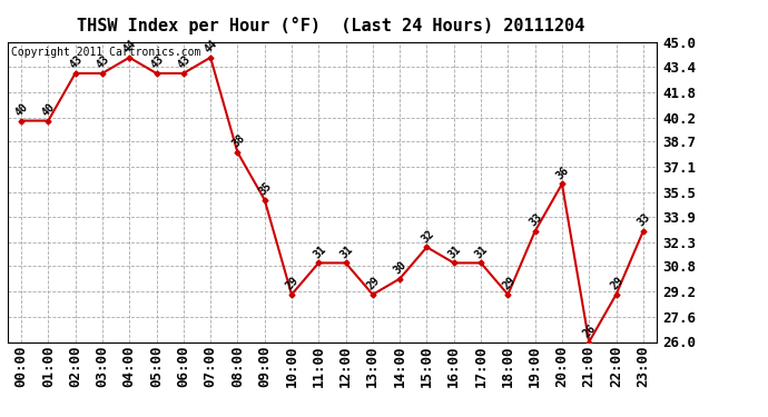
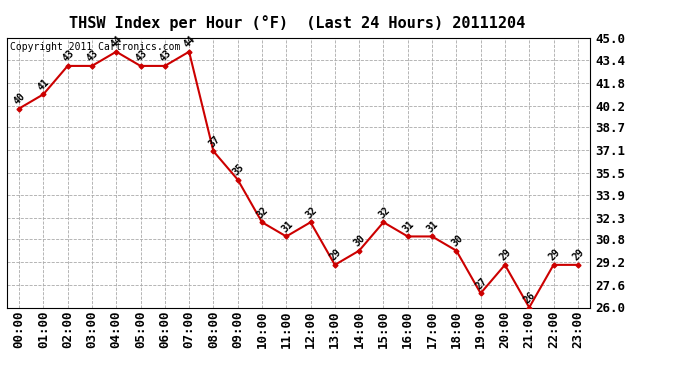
01:00: 40 -> 41
08:00: 38 -> 37
10:00: 29 -> 32
12:00: 31 -> 32
18:00: 29 -> 30
19:00: 33 -> 27
20:00: 36 -> 29
23:00: 33 -> 29
